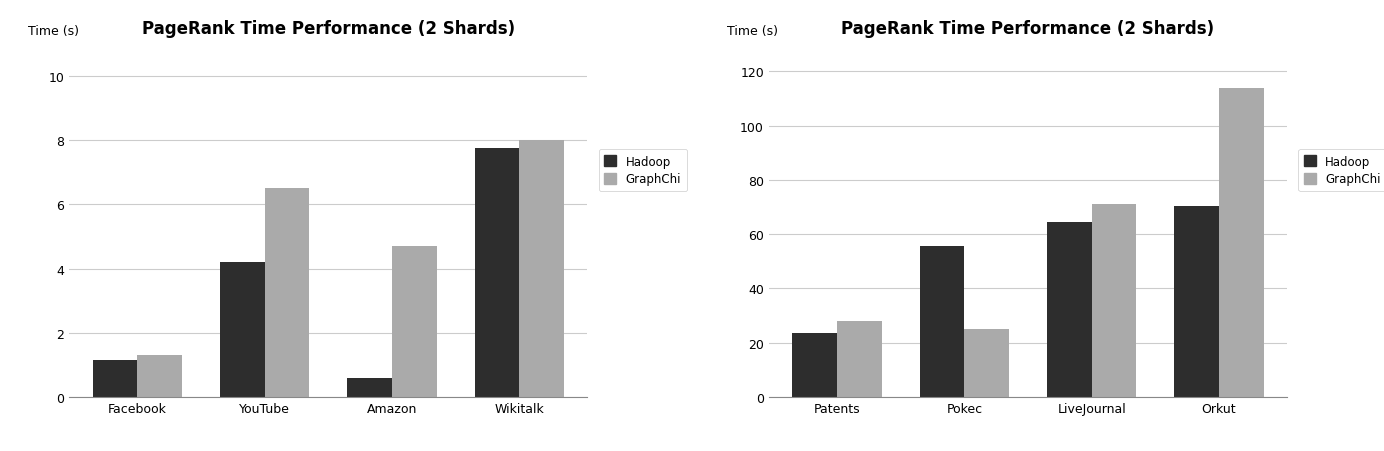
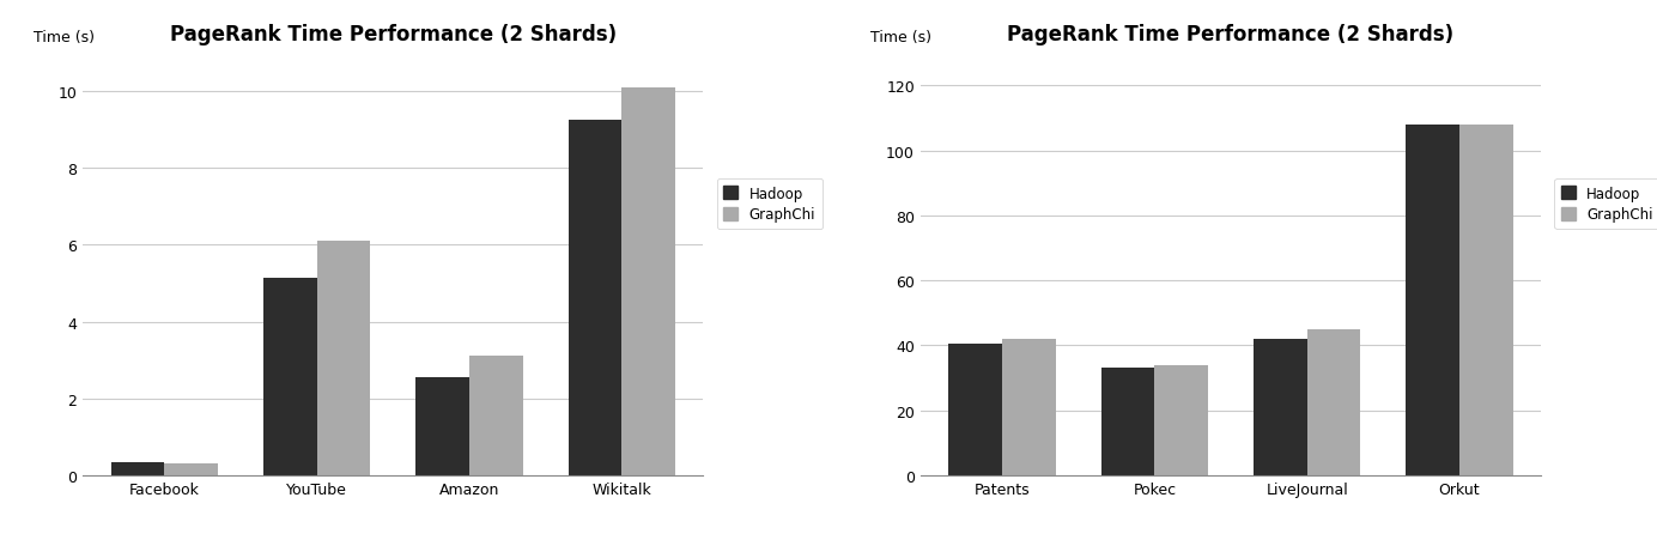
Hadoop/Facebook: 1.15 -> 0.35
GraphChi/Facebook: 1.3 -> 0.3
Hadoop/YouTube: 4.20 -> 5.15
GraphChi/YouTube: 6.5 -> 6.1
Hadoop/Amazon: 0.60 -> 2.55
GraphChi/Amazon: 4.7 -> 3.1
Hadoop/Wikitalk: 7.75 -> 9.25
GraphChi/Wikitalk: 8.0 -> 10.1
Hadoop/Patents: 23.5 -> 40.5
GraphChi/Patents: 28 -> 42
Hadoop/Pokec: 55.5 -> 33.0
GraphChi/Pokec: 25 -> 34
Hadoop/LiveJournal: 64.5 -> 42.0
GraphChi/LiveJournal: 71 -> 45
Hadoop/Orkut: 70.5 -> 108.0
GraphChi/Orkut: 114 -> 108
